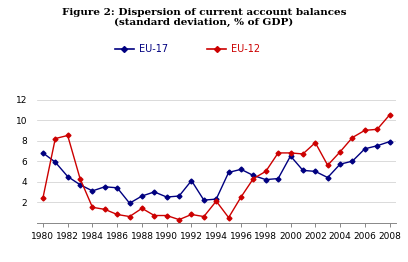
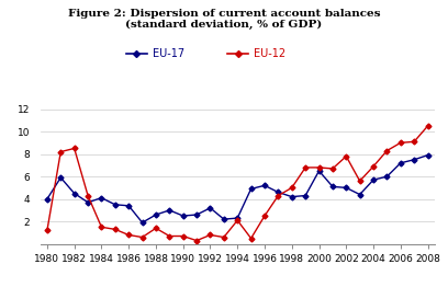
EU-17/1980: 6.8 -> 4.0
EU-12/1980: 2.4 -> 1.2
EU-17/1984: 3.1 -> 4.1
EU-17/1992: 4.1 -> 3.2
